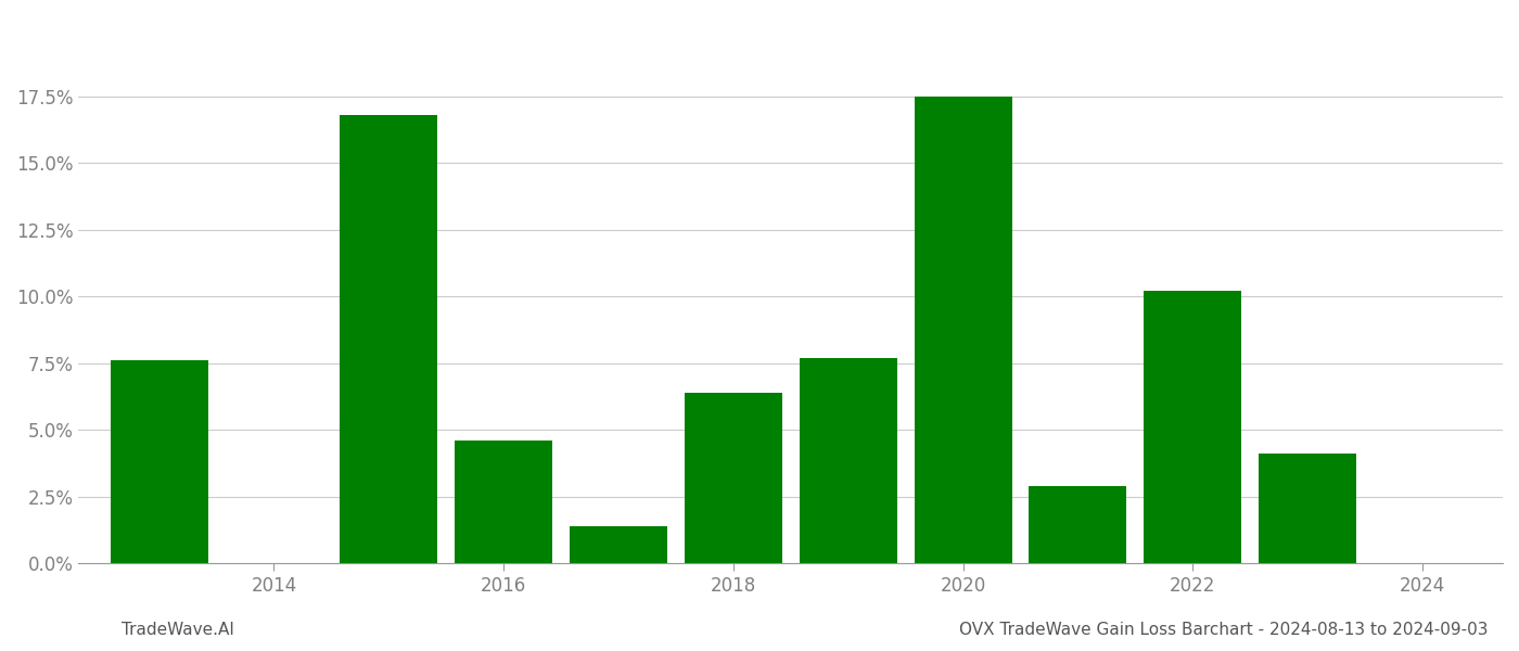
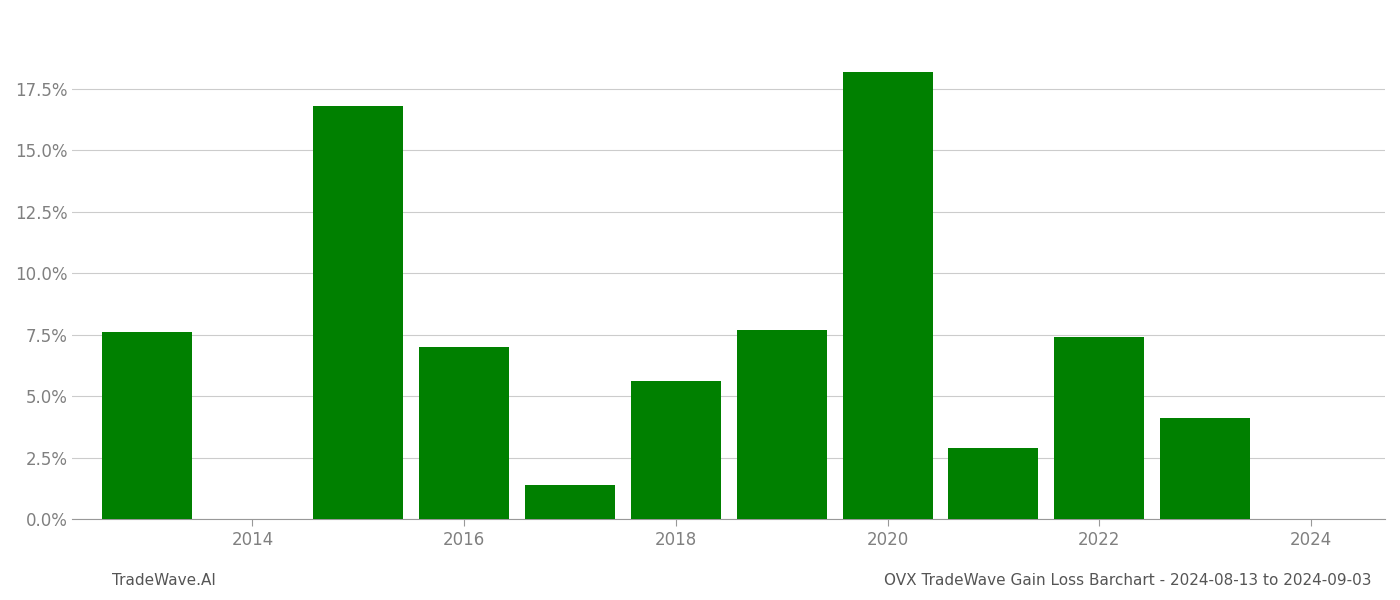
2016: 4.6% -> 7.0%
2018: 6.4% -> 5.6%
2020: 17.5% -> 18.2%
2022: 10.2% -> 7.4%
